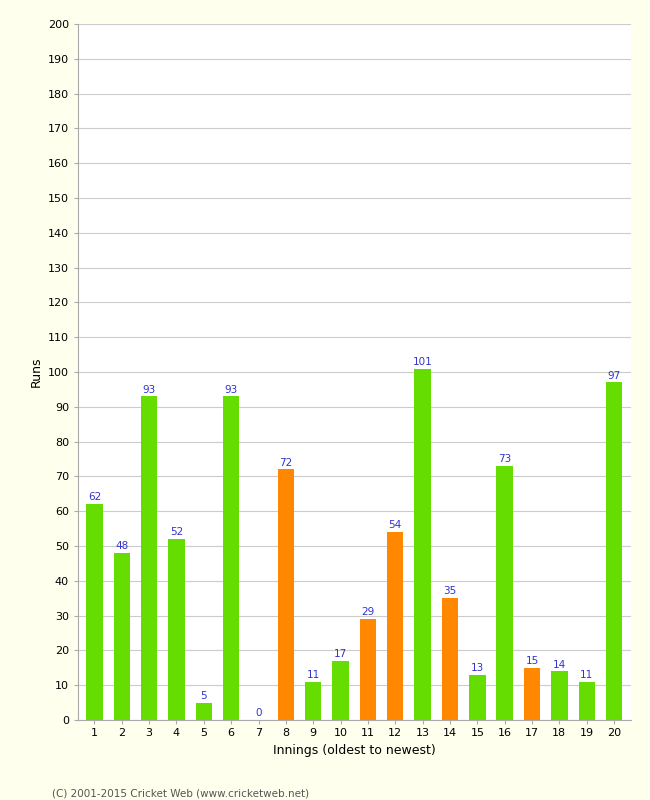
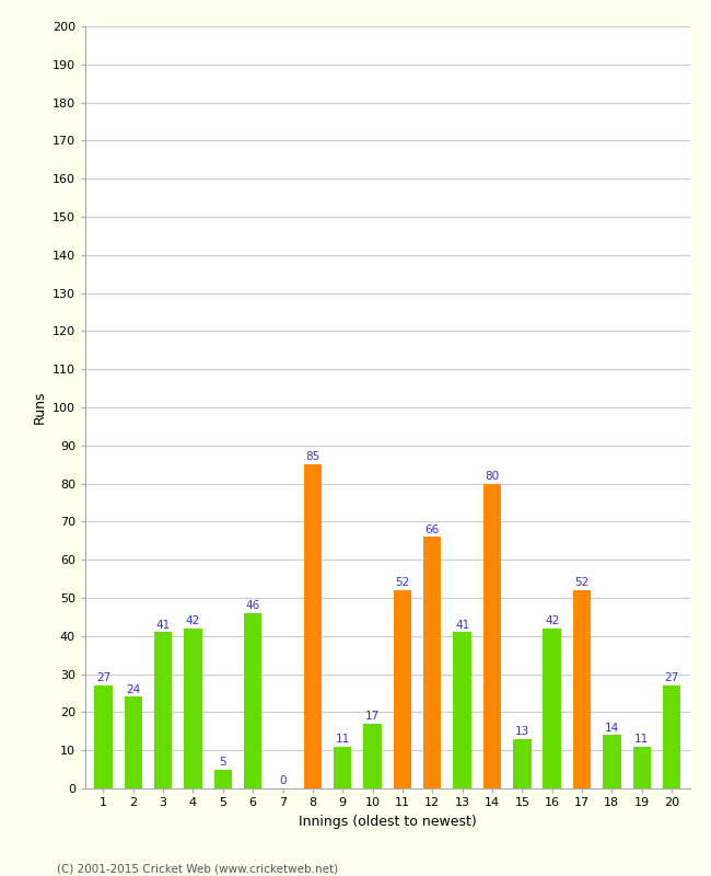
1: 62 -> 27
2: 48 -> 24
3: 93 -> 41
4: 52 -> 42
6: 93 -> 46
8: 72 -> 85
11: 29 -> 52
12: 54 -> 66
13: 101 -> 41
14: 35 -> 80
16: 73 -> 42
17: 15 -> 52
20: 97 -> 27
